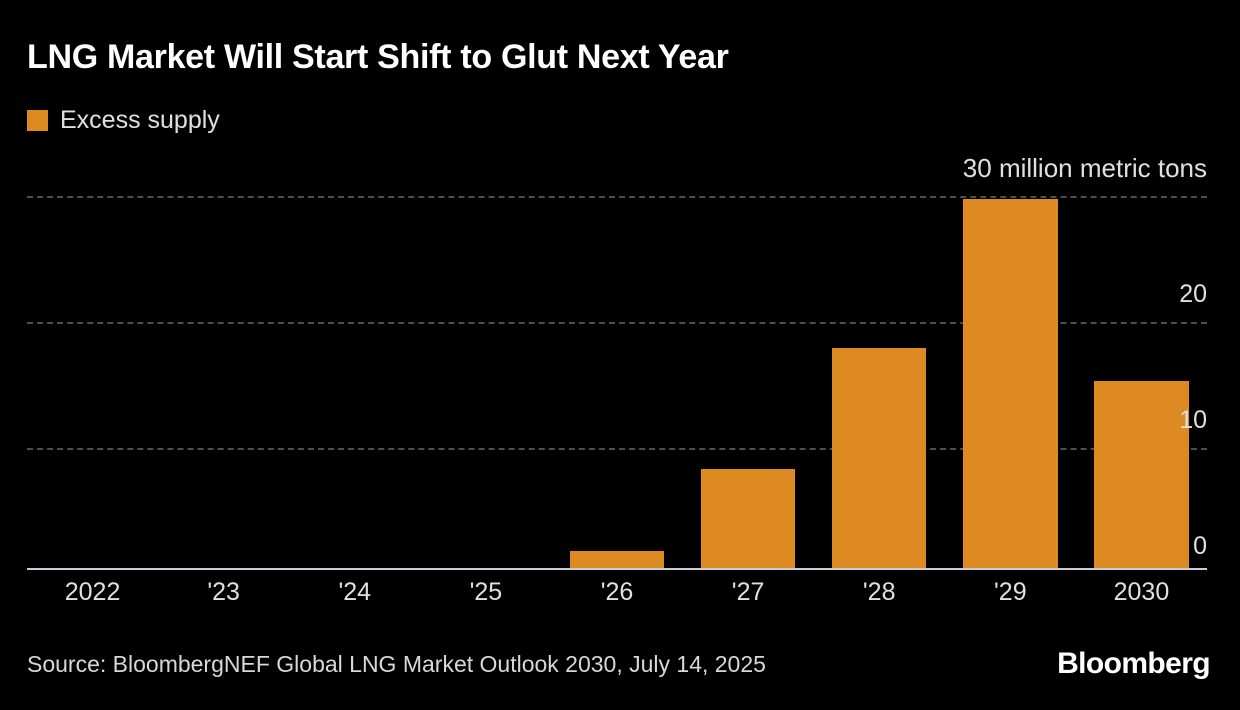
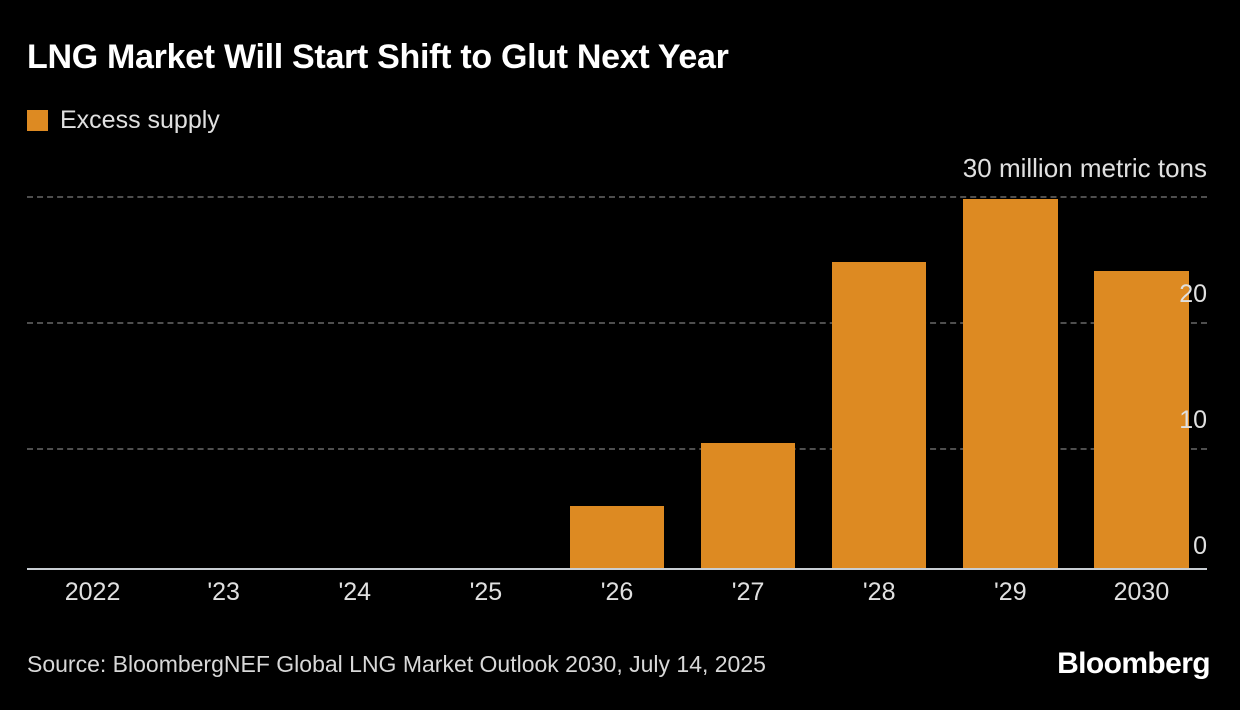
'26: 1.5 -> 5.1
'27: 8.1 -> 10.2
'28: 17.8 -> 24.7
2030: 15.2 -> 24.0
